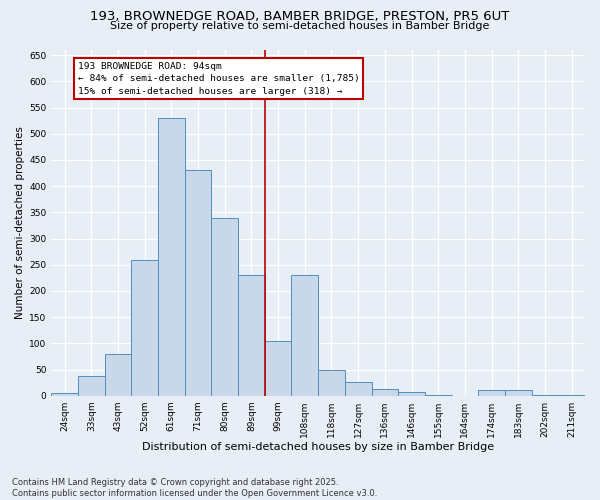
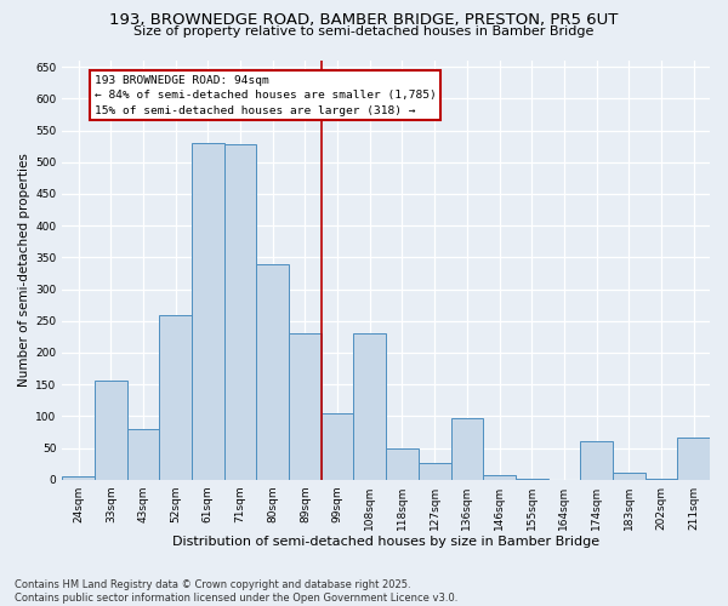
33sqm: 38 -> 156
71sqm: 430 -> 528
136sqm: 13 -> 96
174sqm: 10 -> 60
211sqm: 1 -> 66
